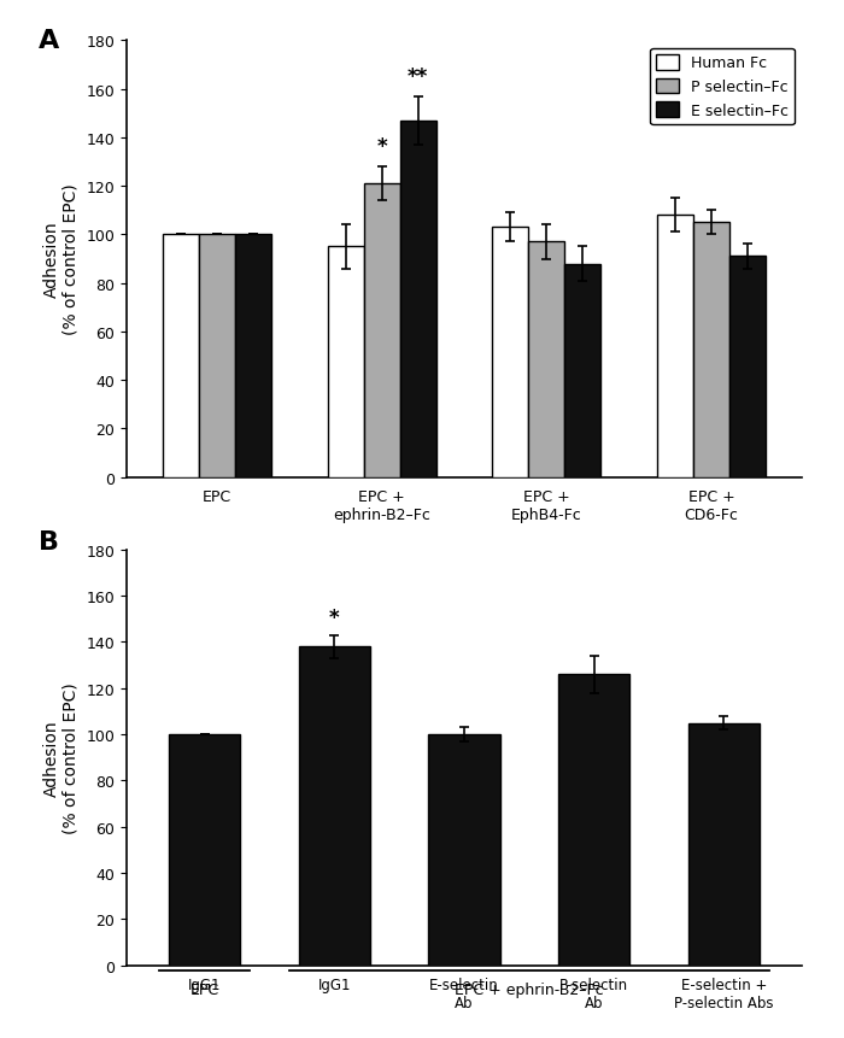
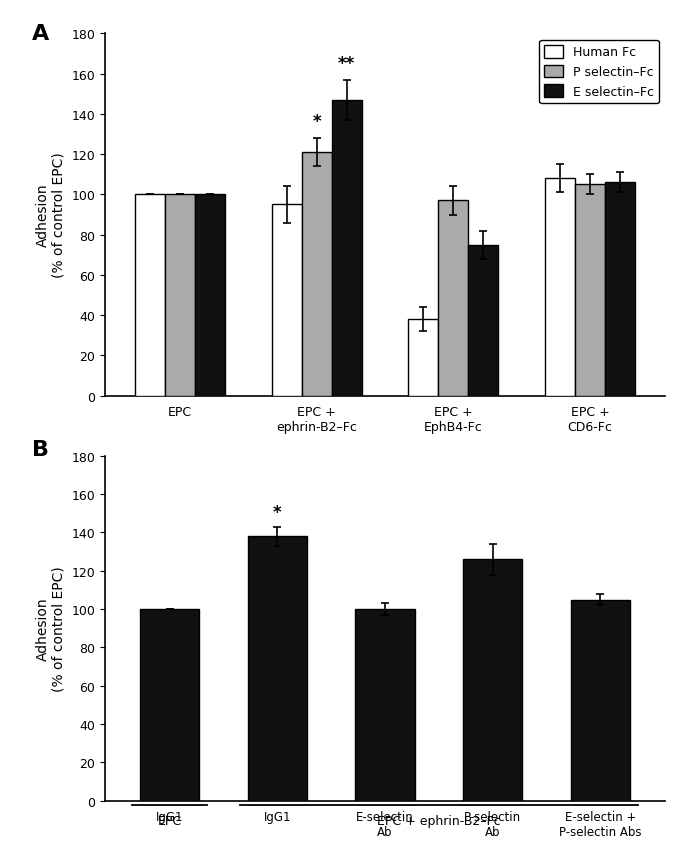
Human Fc/EPC + EphB4-Fc: 103 -> 38
E selectin–Fc/EPC + EphB4-Fc: 88 -> 75
E selectin–Fc/EPC + CD6-Fc: 91 -> 106
